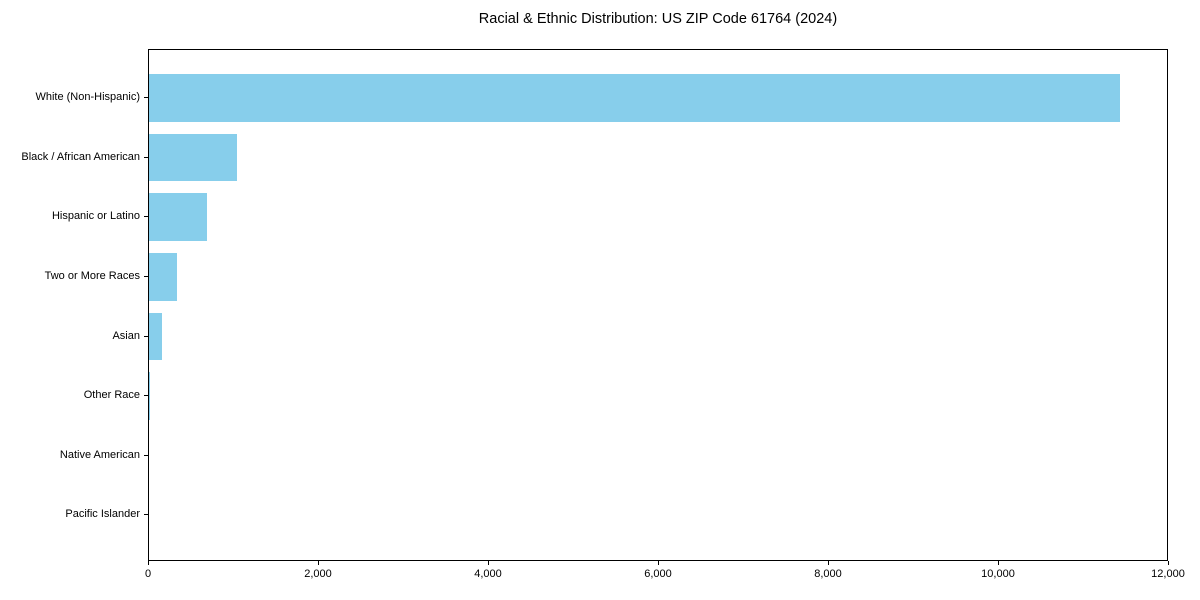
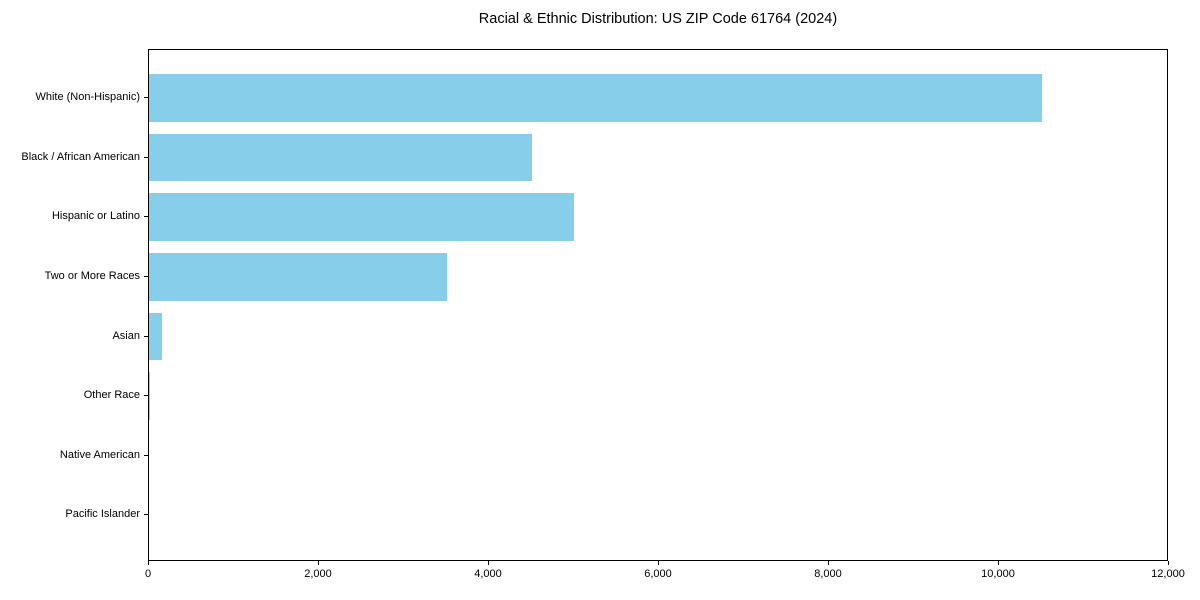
White (Non-Hispanic): 11400 -> 10500
Black / African American: 1000 -> 4500
Hispanic or Latino: 700 -> 5000
Two or More Races: 300 -> 3500
